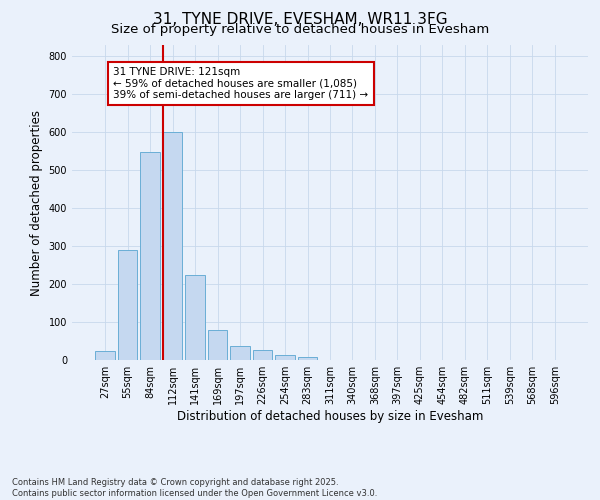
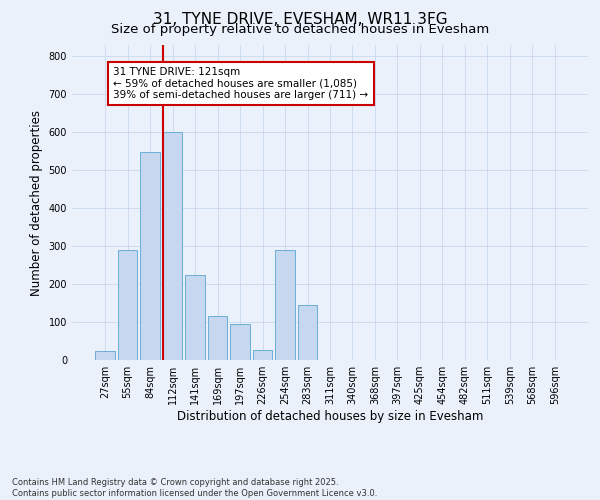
169sqm: 80 -> 115
197sqm: 38 -> 95
254sqm: 12 -> 290
283sqm: 8 -> 145
